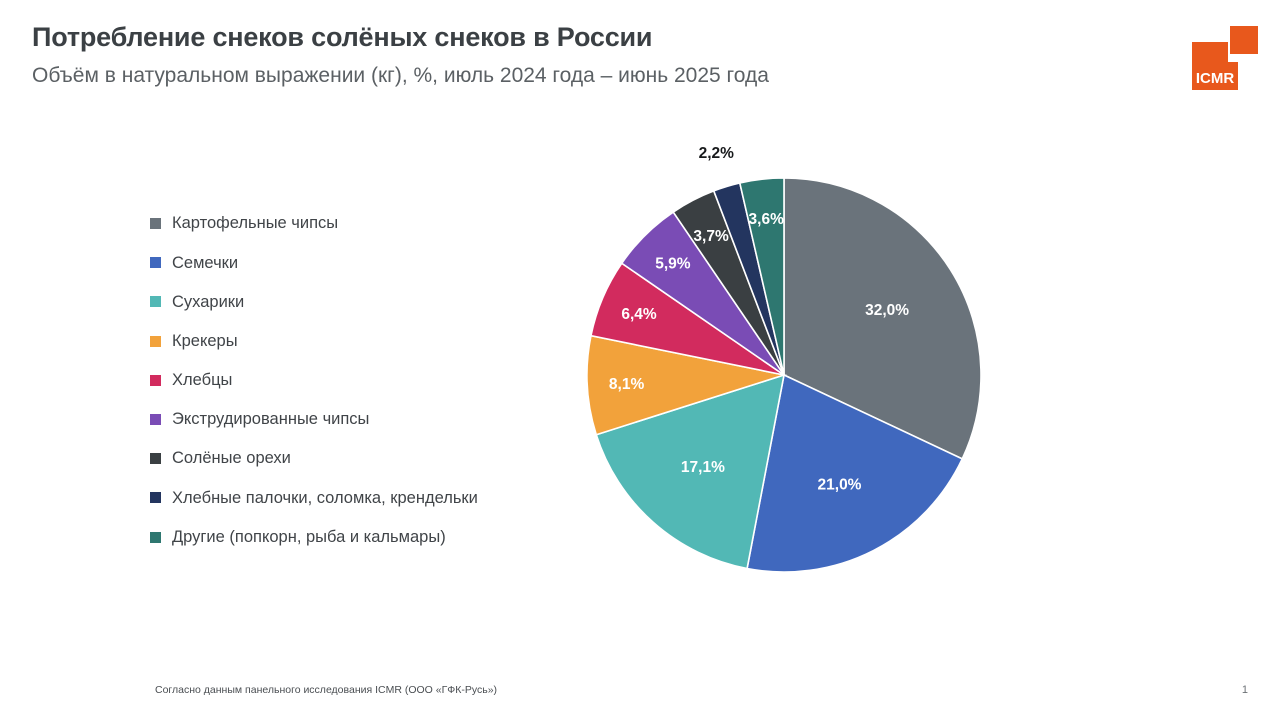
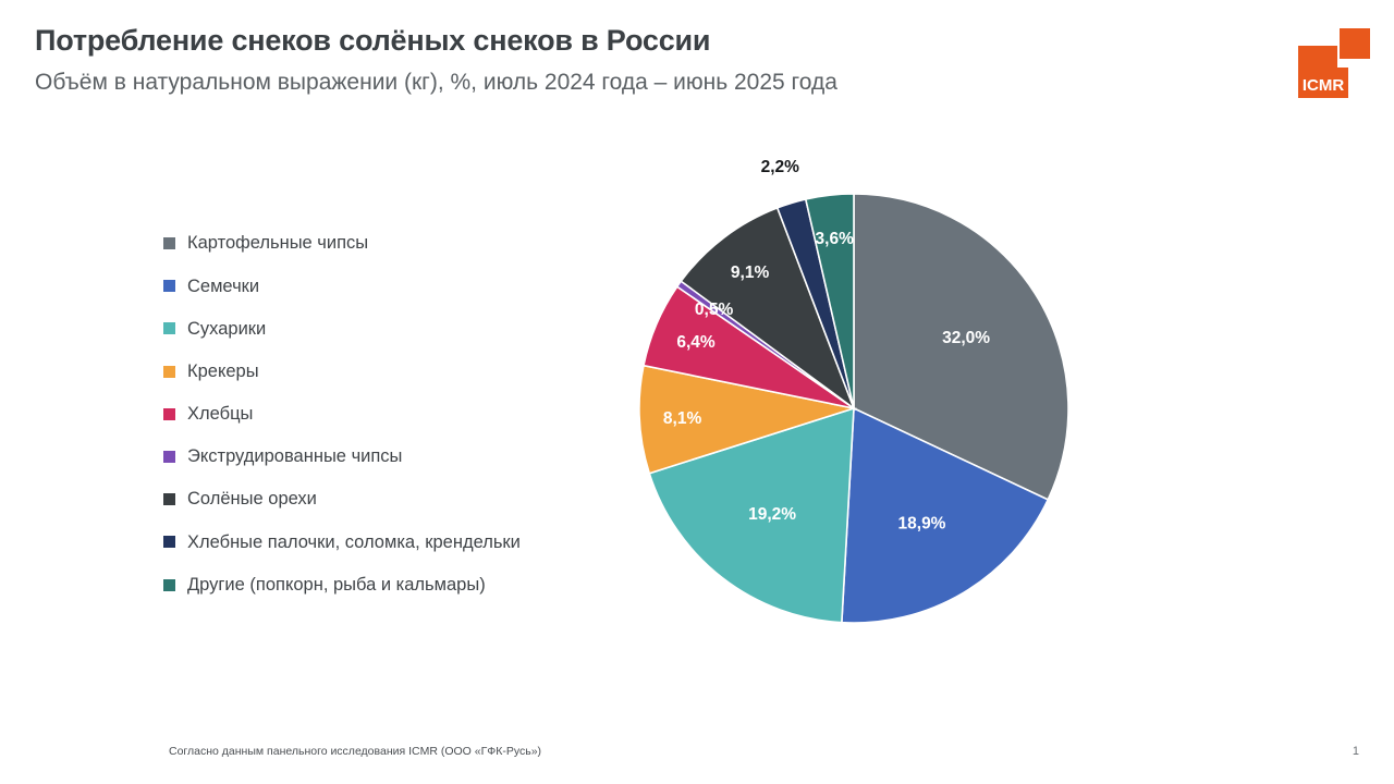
Семечки: 21,0% -> 18,9%
Сухарики: 17,1% -> 19,2%
Экструдированные чипсы: 5,9% -> 0,5%
Солёные орехи: 3,7% -> 9,1%
